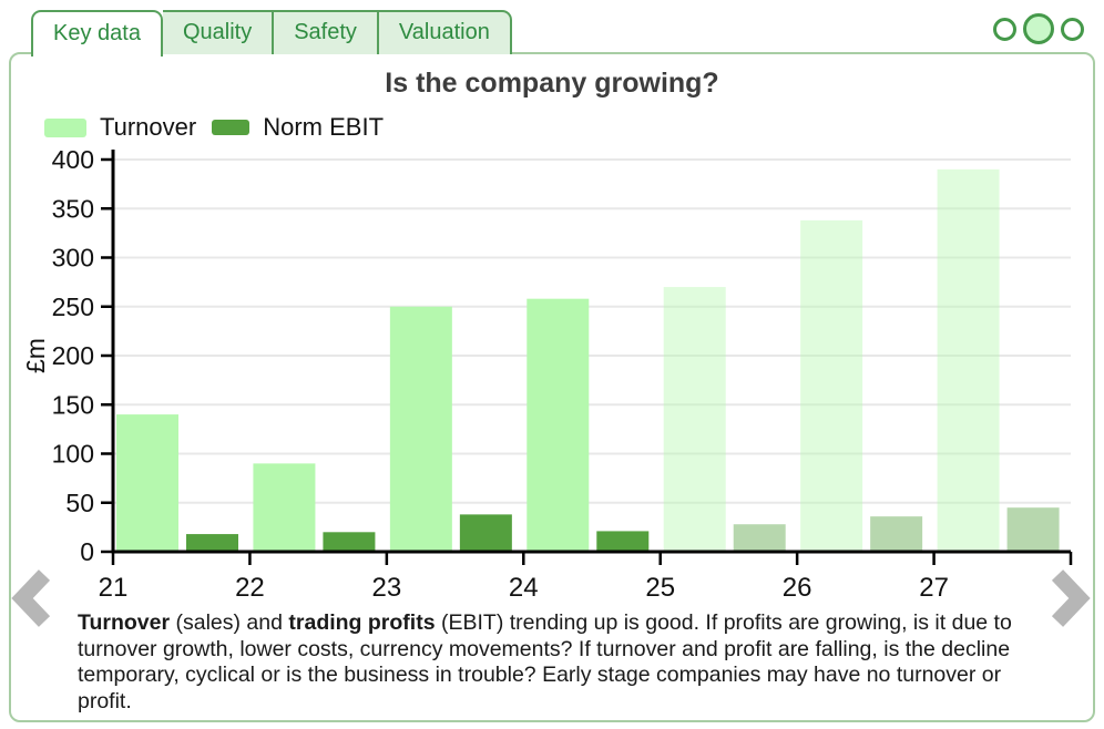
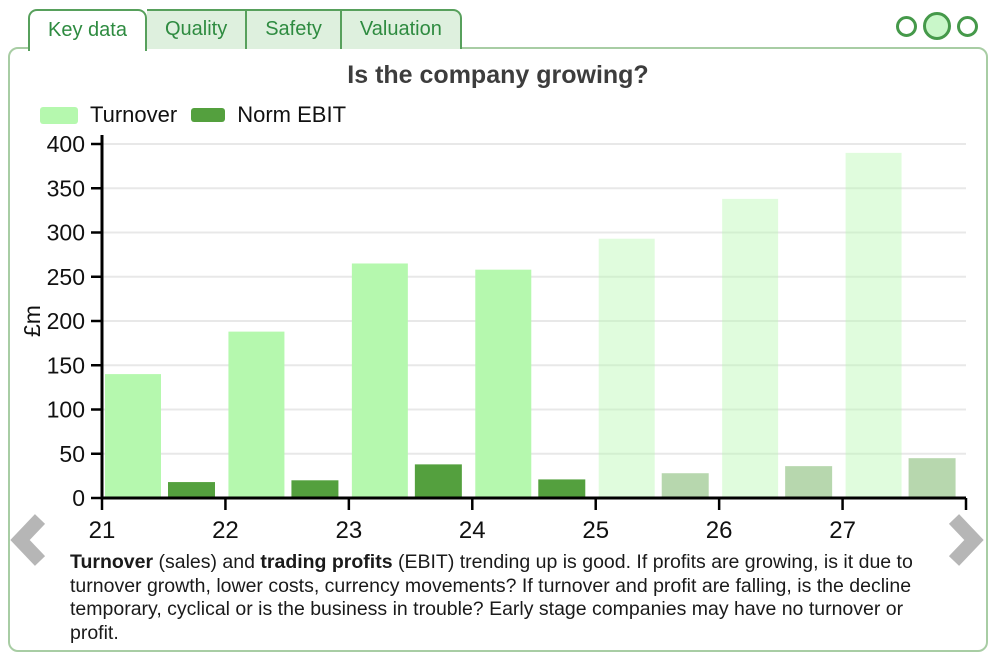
Turnover/22: 90 -> 190
Turnover/23: 250 -> 260
Turnover/25: 270 -> 290
